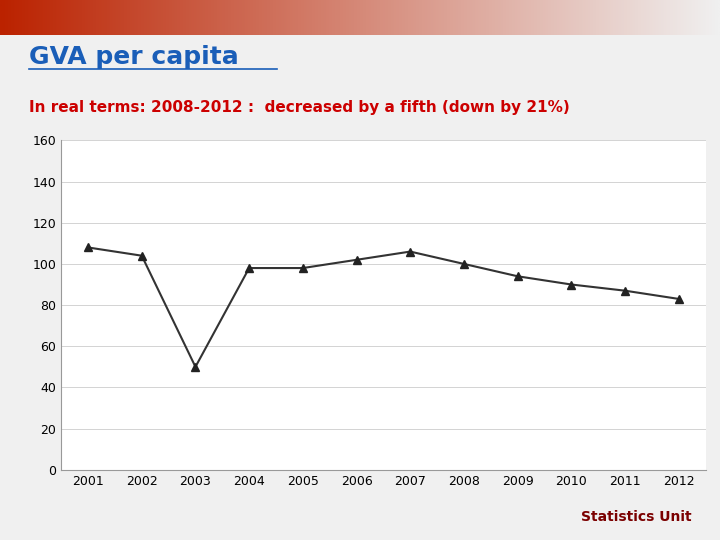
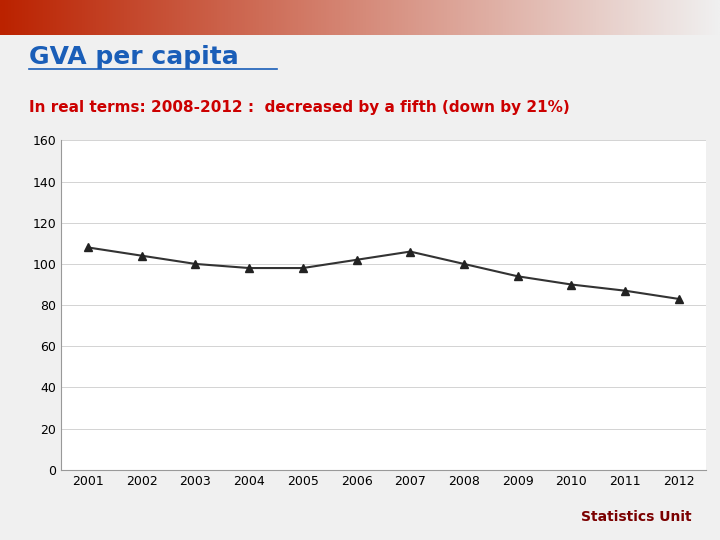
2003: 50 -> 100
